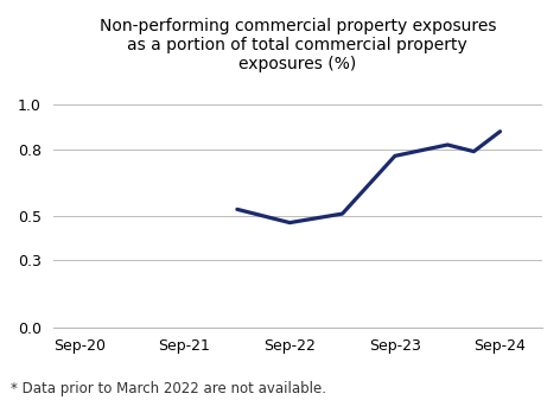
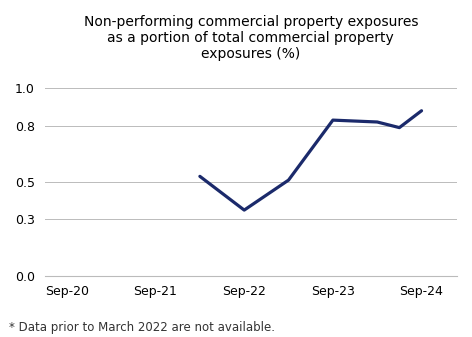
Sep-22: 0.47 -> 0.35
Sep-23: 0.77 -> 0.83
